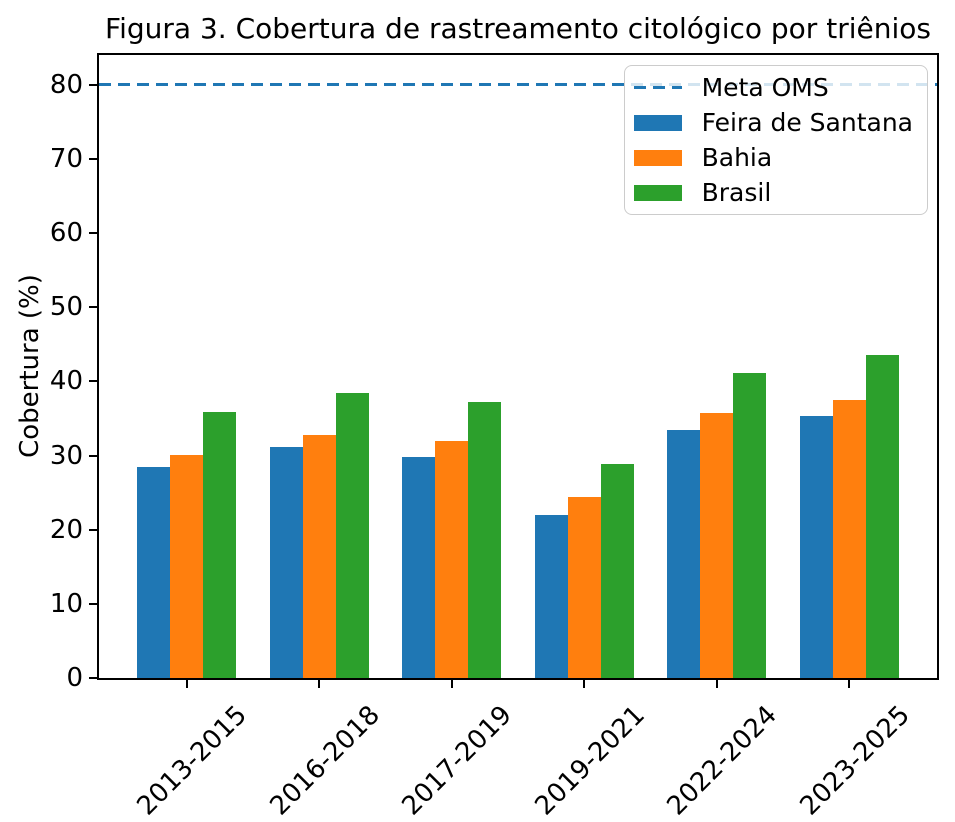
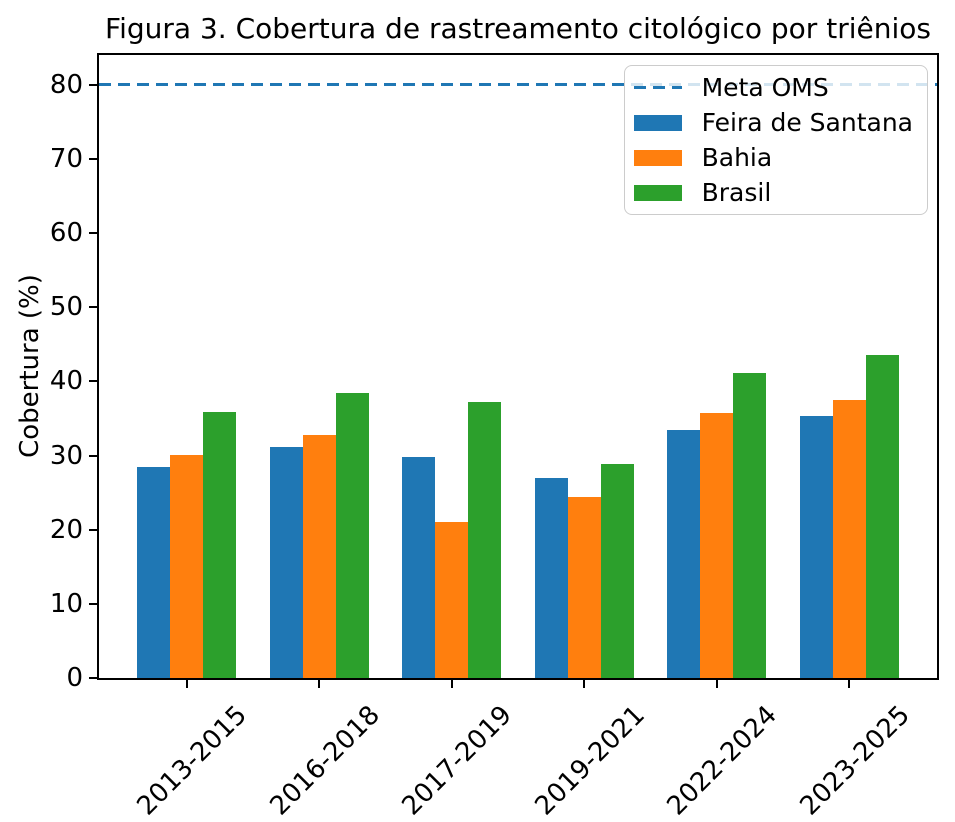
Bahia/2017-2019: 32 -> 21
Feira de Santana/2019-2021: 22 -> 27
